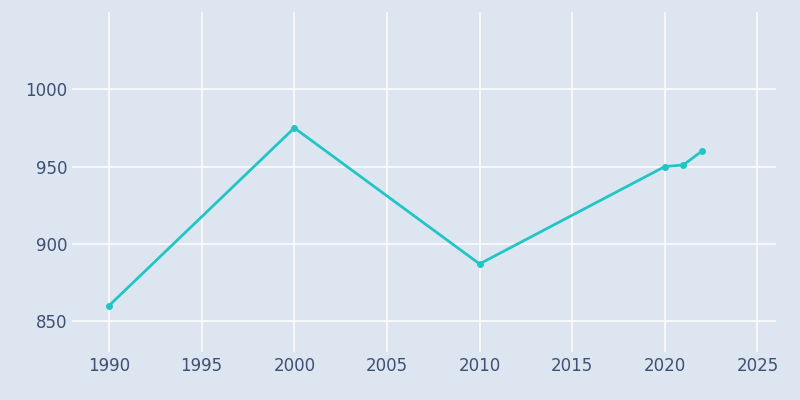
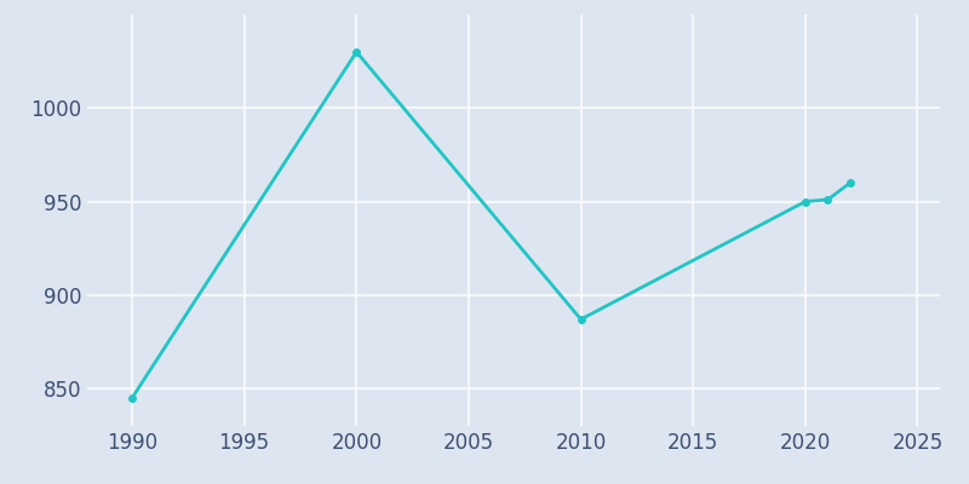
1990: 860 -> 845
2000: 975 -> 1030
